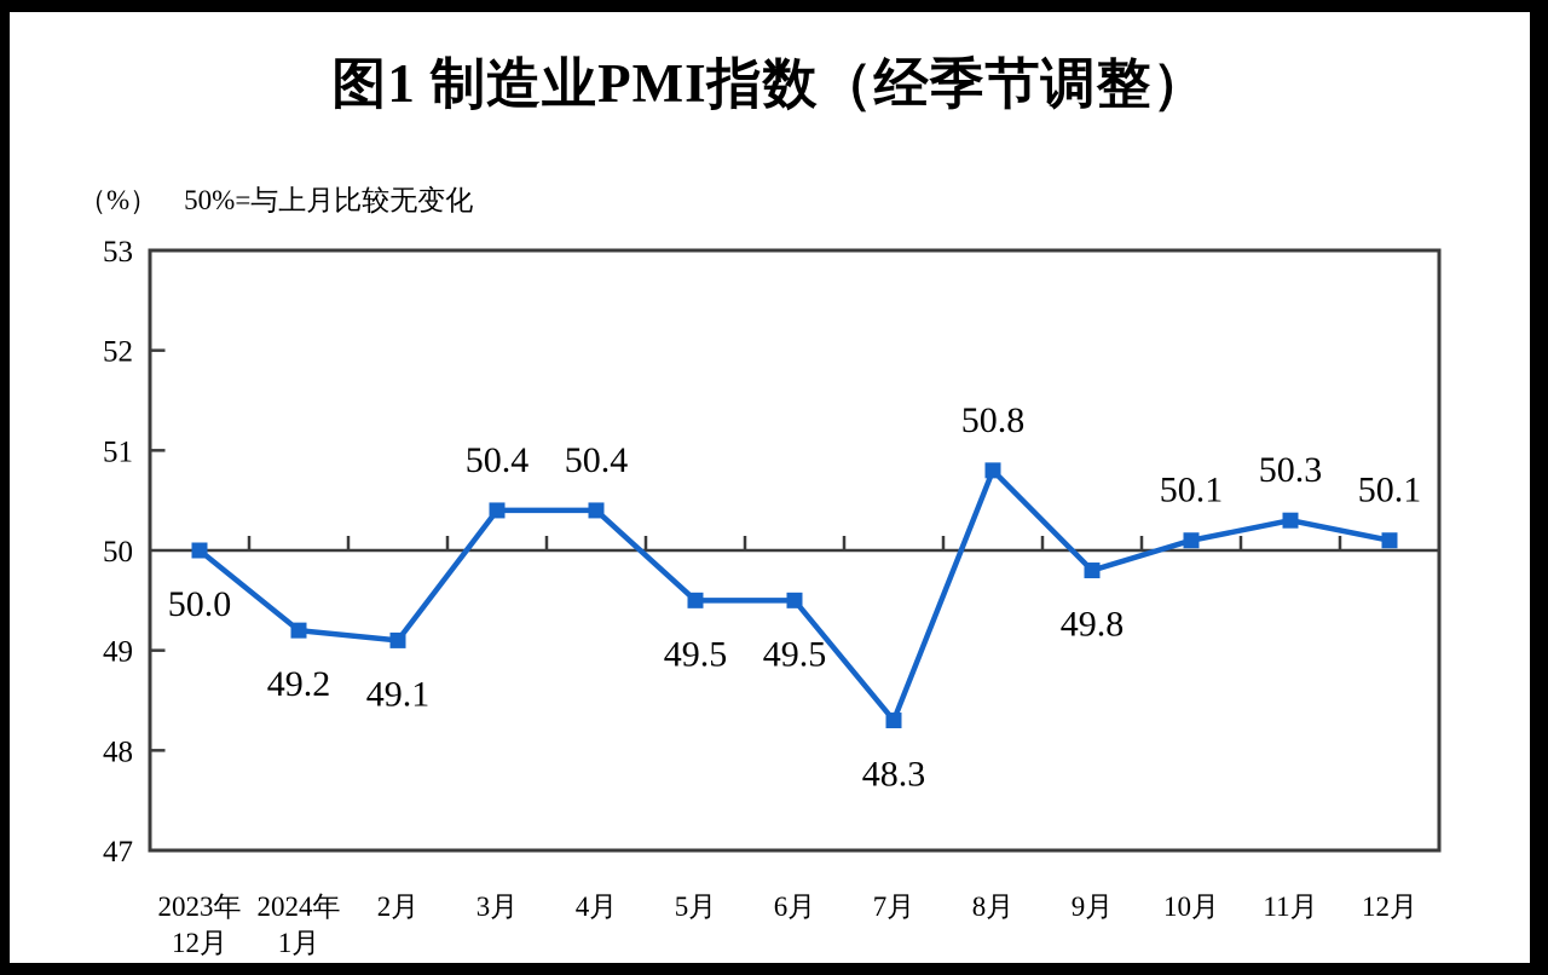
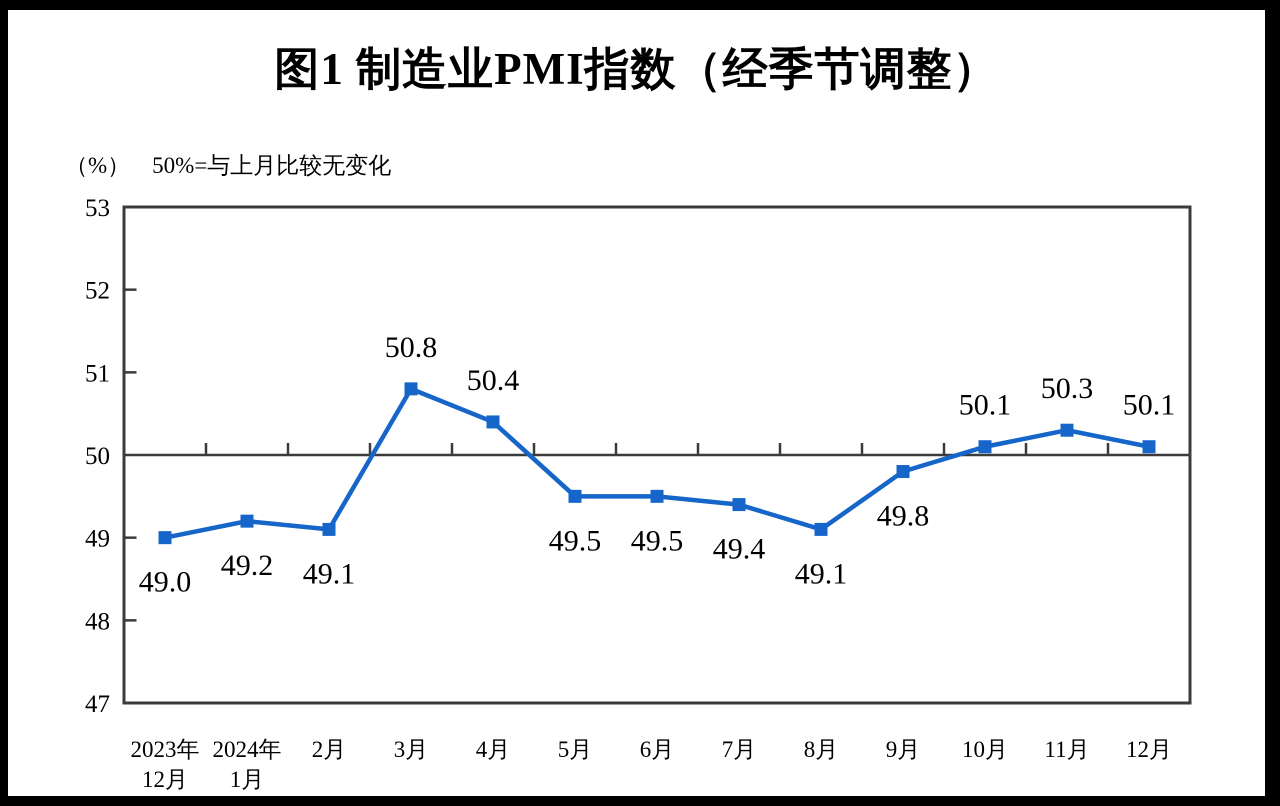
2023年12月: 50.0 -> 49.0
3月: 50.4 -> 50.8
7月: 48.3 -> 49.4
8月: 50.8 -> 49.1
